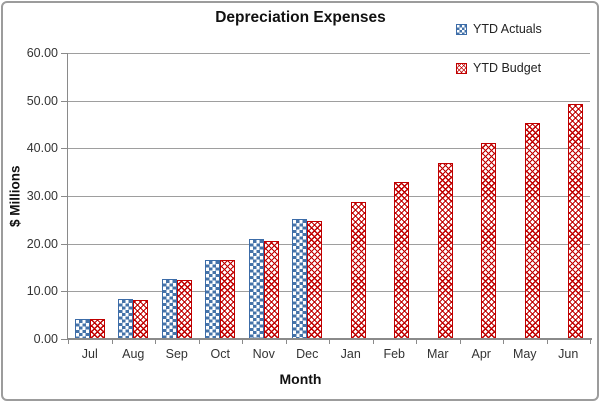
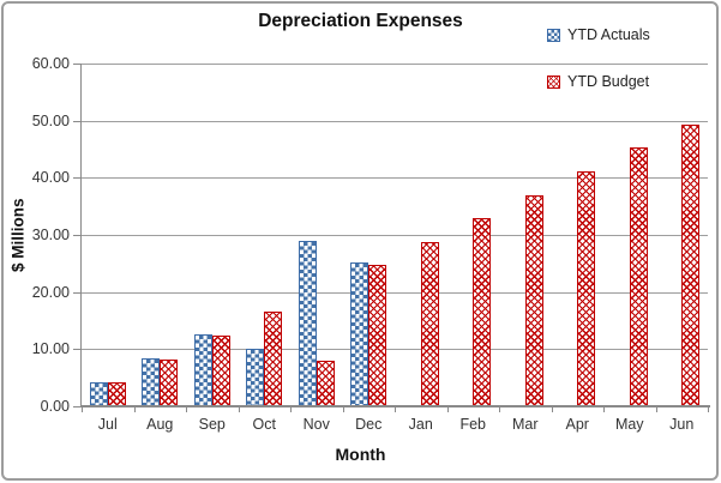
YTD Actuals/Oct: 17 -> 10
YTD Actuals/Nov: 21 -> 29
YTD Budget/Nov: 21 -> 8
